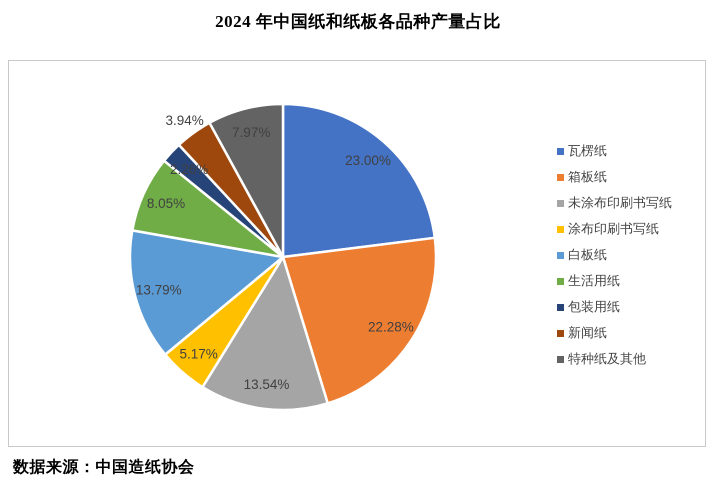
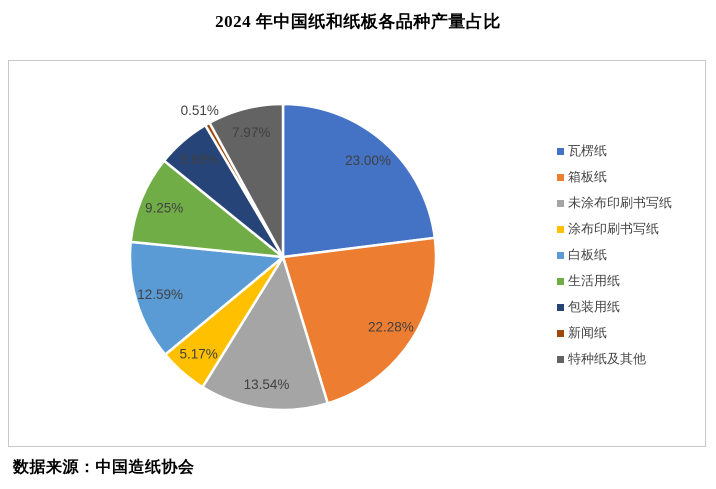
白板纸: 13.79% -> 12.59%
生活用纸: 8.05% -> 9.25%
包装用纸: 2.26% -> 5.69%
新闻纸: 3.94% -> 0.51%
